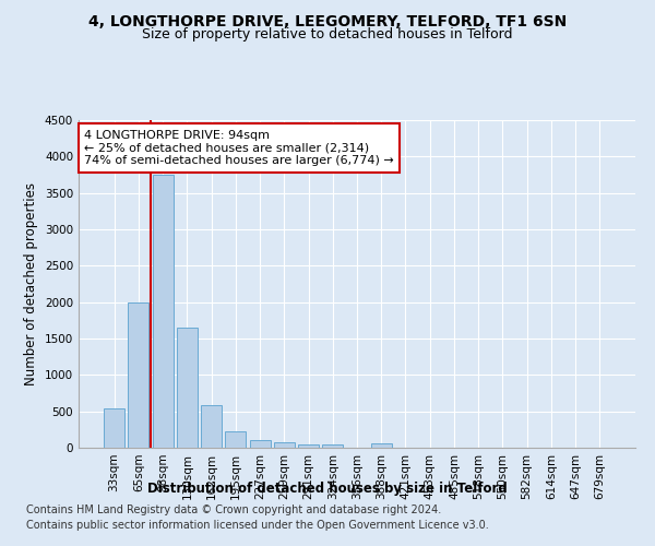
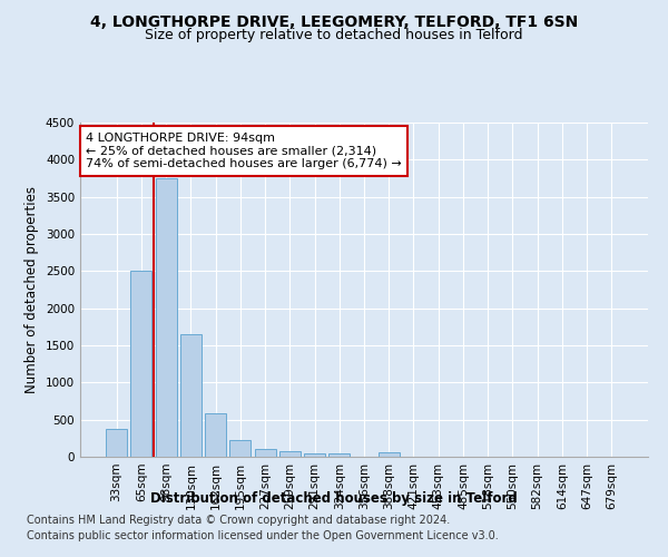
33sqm: 540 -> 370
65sqm: 2000 -> 2500
